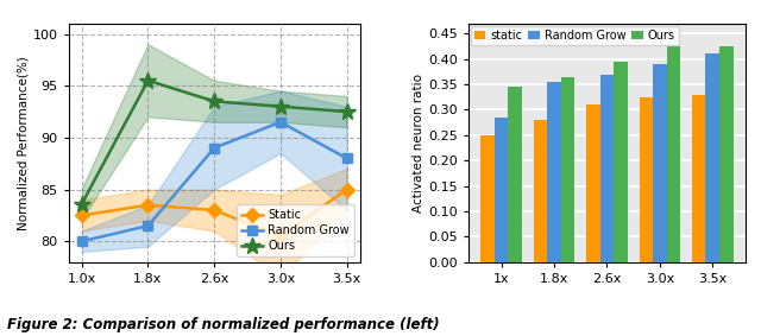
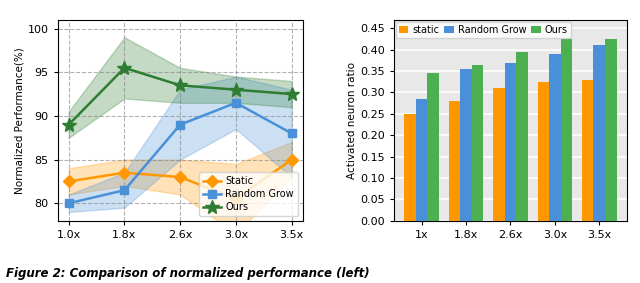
Ours/1.0x: 83.6 -> 89.0
